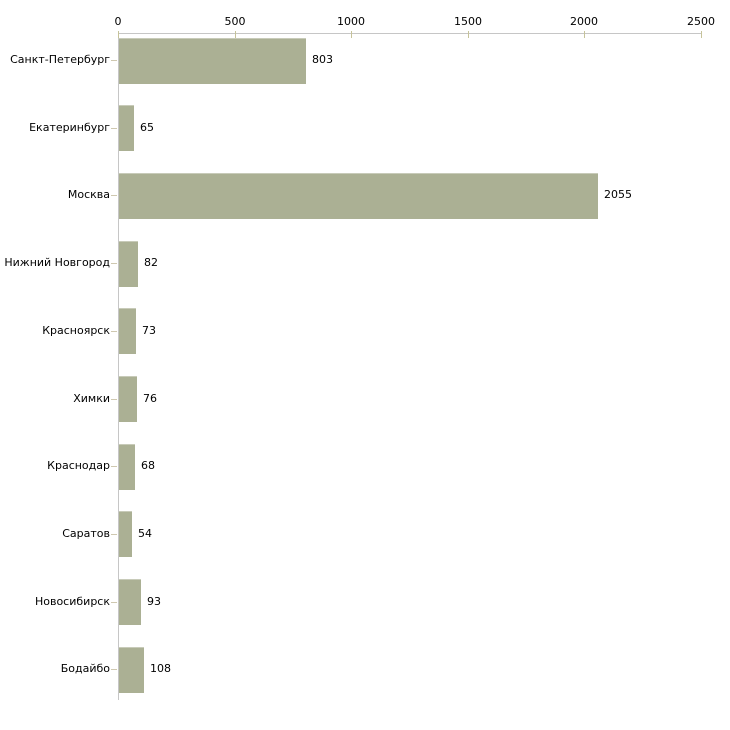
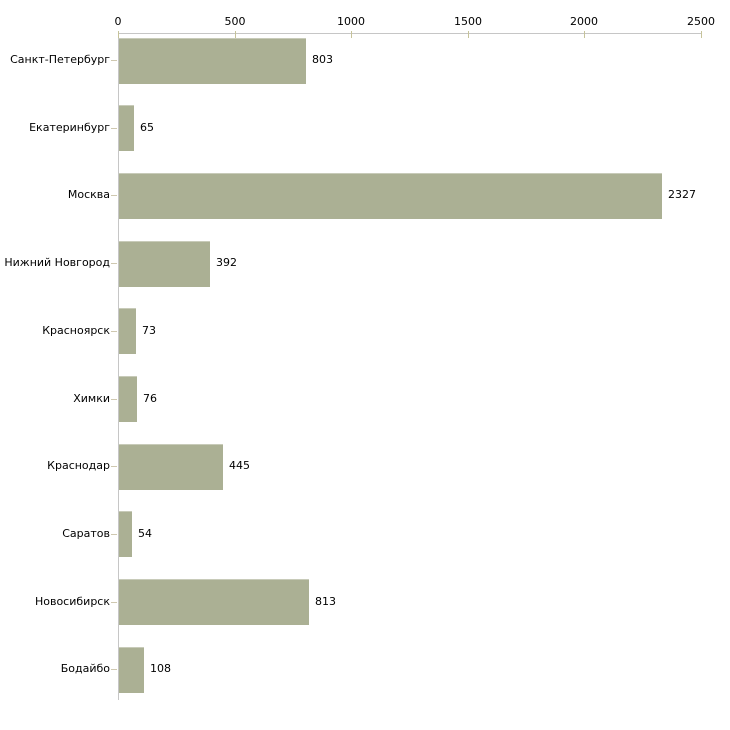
Москва: 2055 -> 2327
Нижний Новгород: 82 -> 392
Краснодар: 68 -> 445
Новосибирск: 93 -> 813
